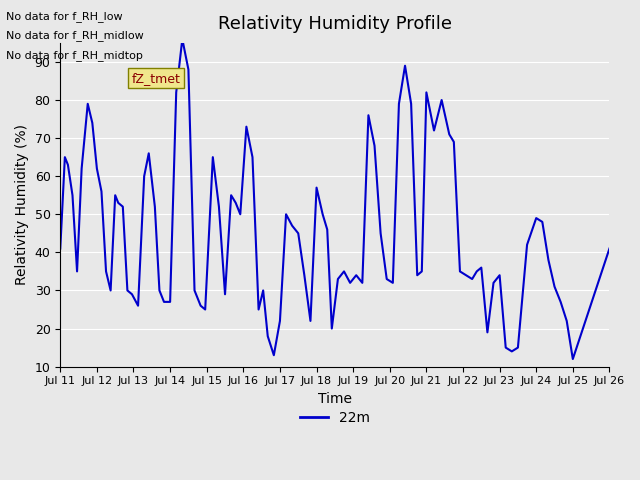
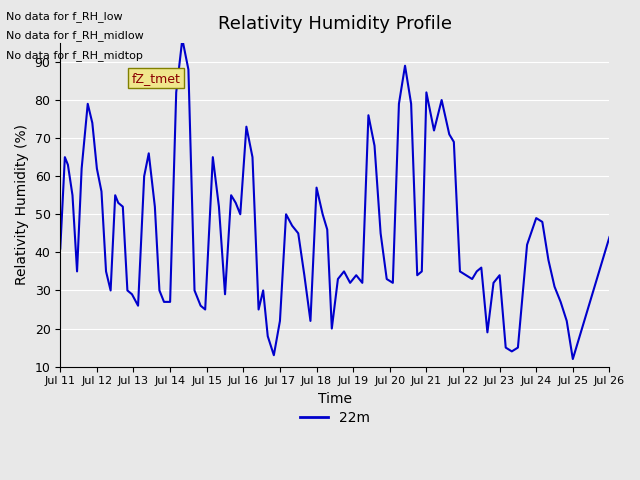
Jul 26: 41 -> 44
